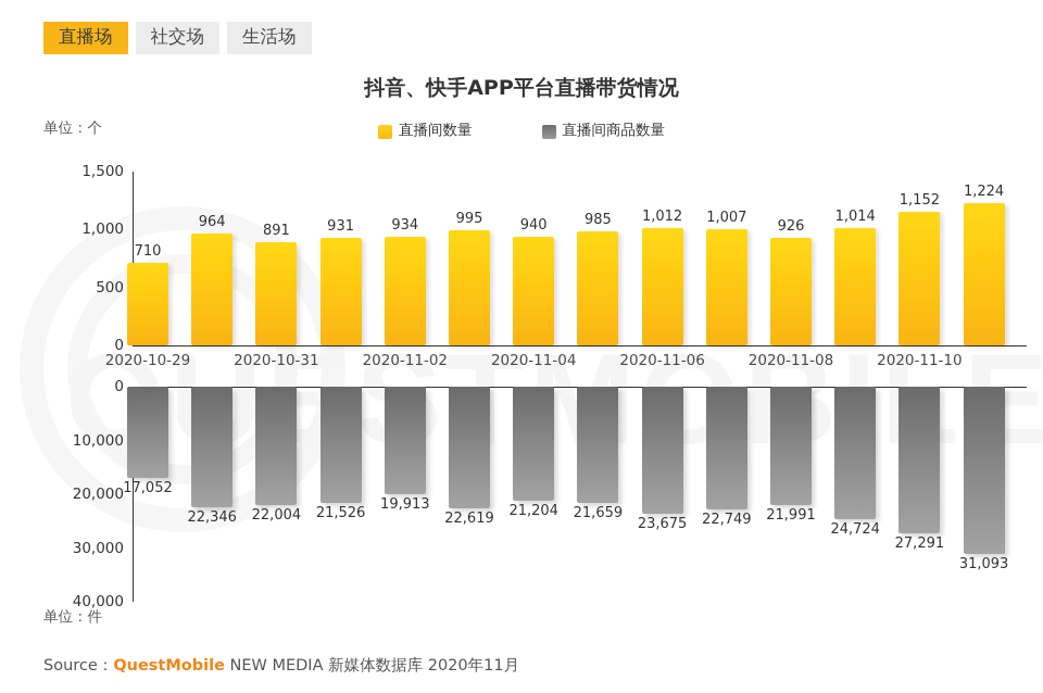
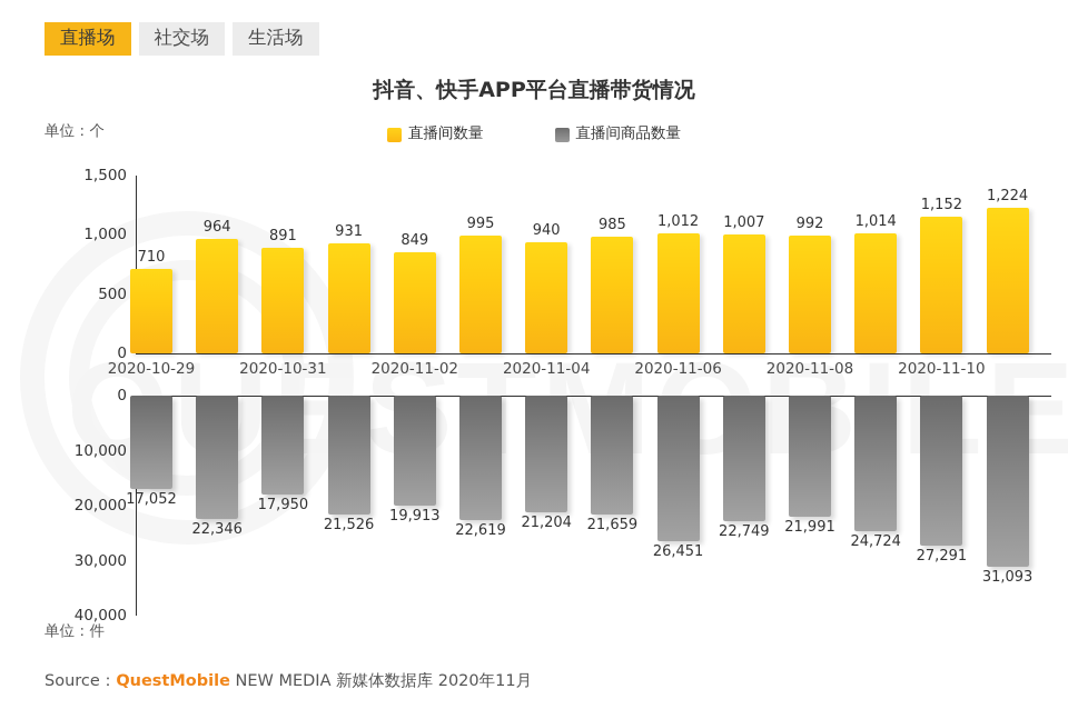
直播间数量/2020-11-02: 934 -> 849
直播间数量/2020-11-08: 926 -> 992
直播间商品数量/2020-10-31: 22,004 -> 17,950
直播间商品数量/2020-11-06: 23,675 -> 26,451
